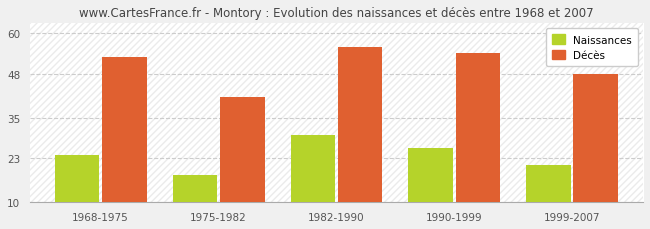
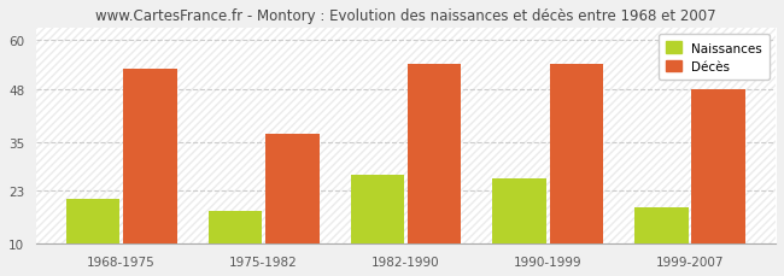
Naissances/1968-1975: 24 -> 21
Décès/1975-1982: 41 -> 37
Naissances/1982-1990: 30 -> 27
Décès/1982-1990: 56 -> 54
Naissances/1999-2007: 21 -> 19
